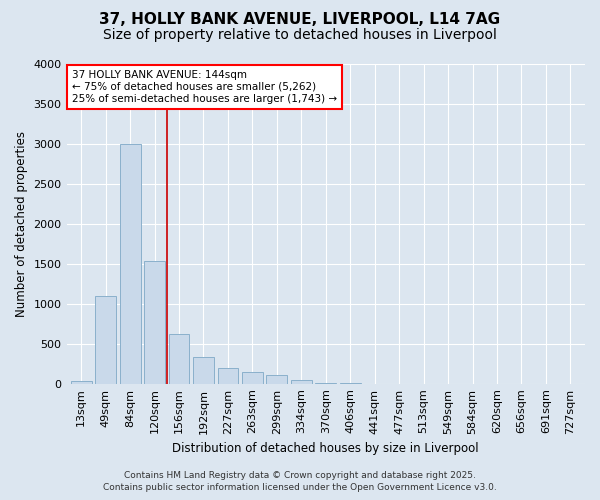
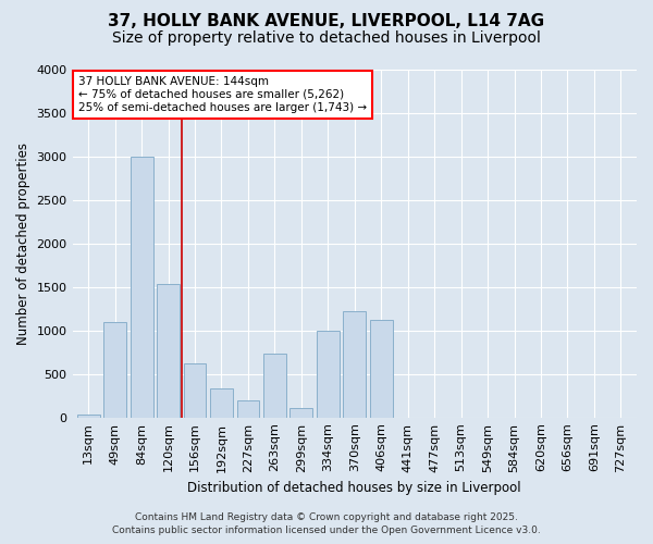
263sqm: 150 -> 740
334sqm: 40 -> 1000
370sqm: 10 -> 1220
406sqm: 0 -> 1120
